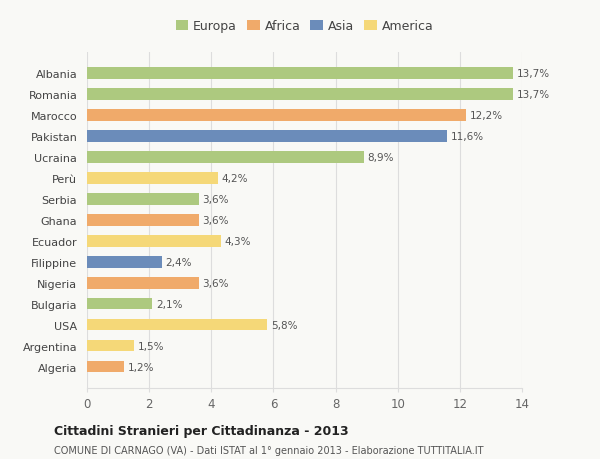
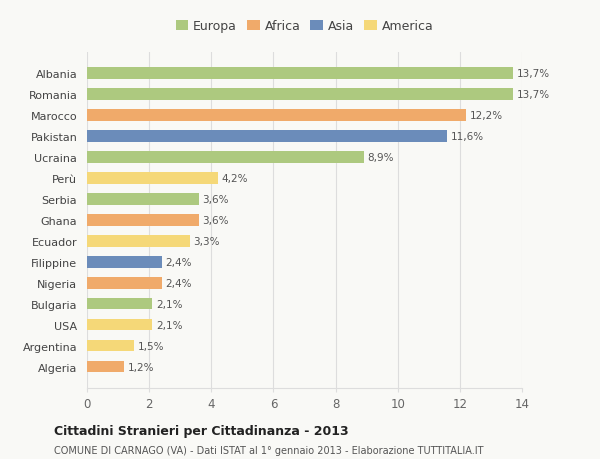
Ecuador: 4,3% -> 3,3%
Nigeria: 3,6% -> 2,4%
USA: 5,8% -> 2,1%
